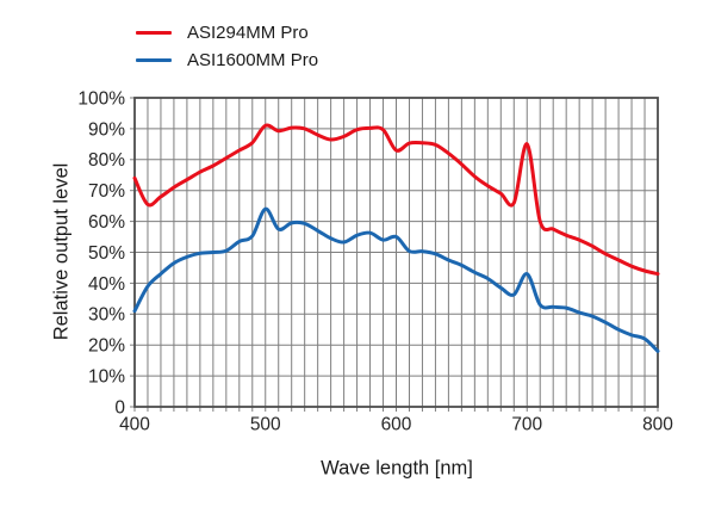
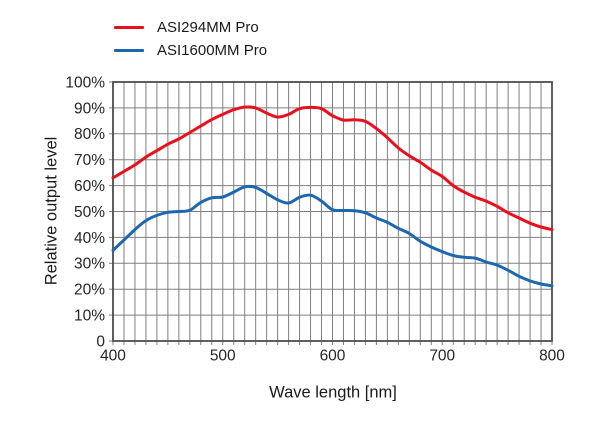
ASI294MM Pro/400: 74% -> 63%
ASI1600MM Pro/400: 31% -> 35%
ASI294MM Pro/500: 91% -> 88%
ASI1600MM Pro/500: 64% -> 56%
ASI294MM Pro/600: 83% -> 87%
ASI1600MM Pro/600: 55% -> 51%
ASI294MM Pro/700: 85% -> 64%
ASI1600MM Pro/700: 43% -> 34%
ASI1600MM Pro/800: 18% -> 21%
